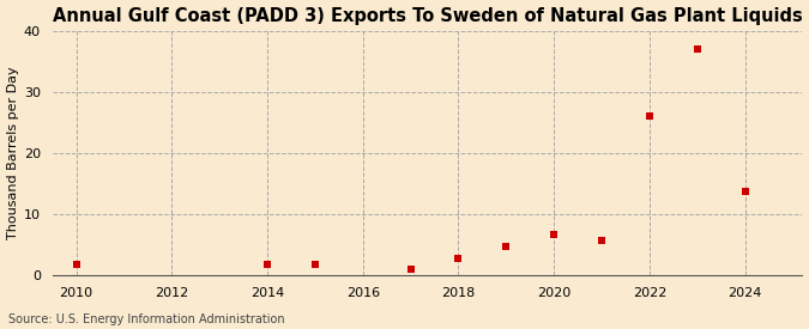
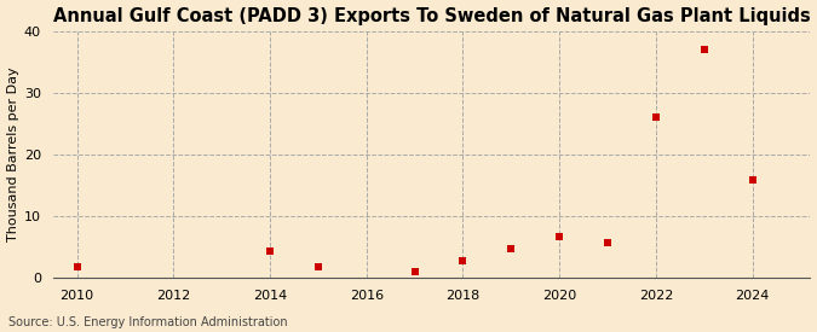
2014: 1.8 -> 4.4
2024: 13.8 -> 16.0
